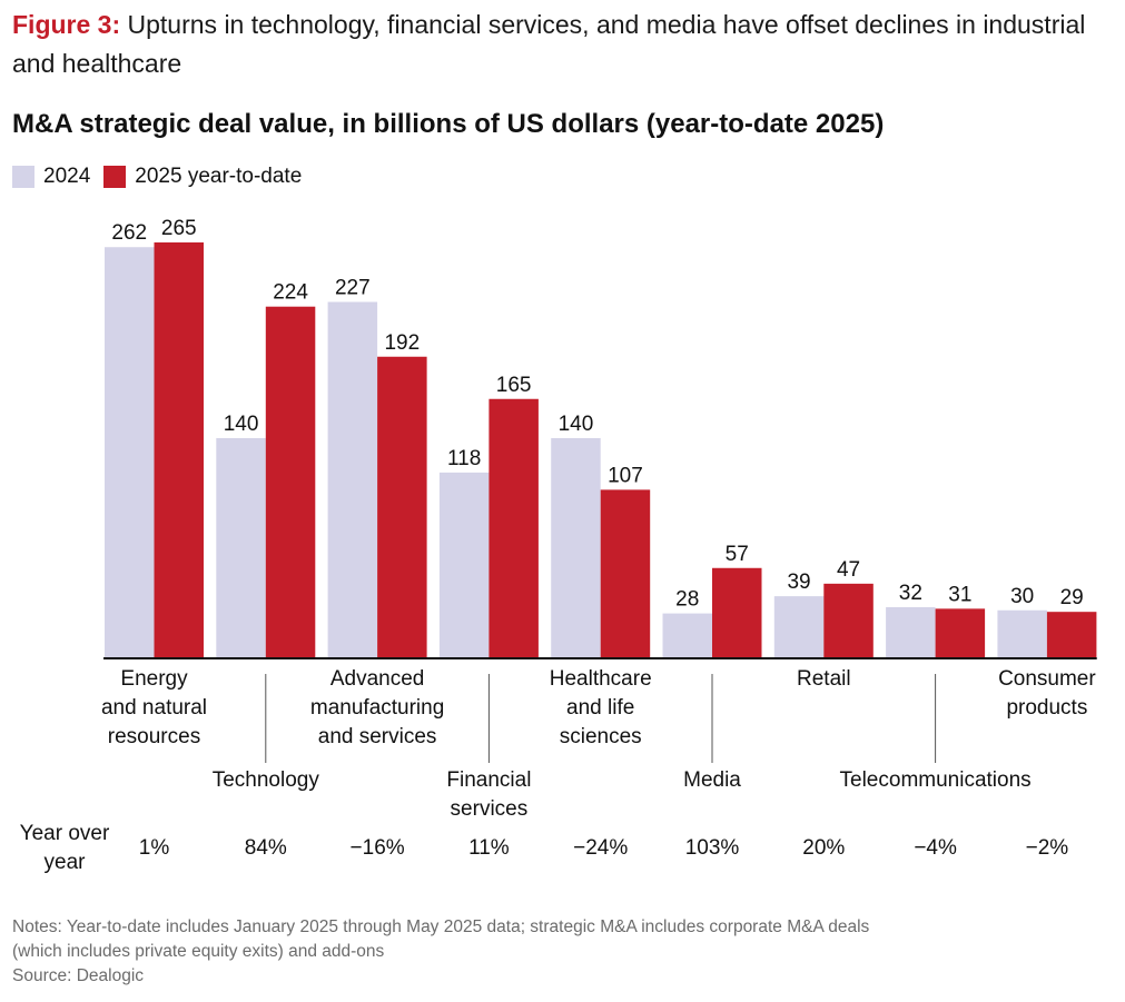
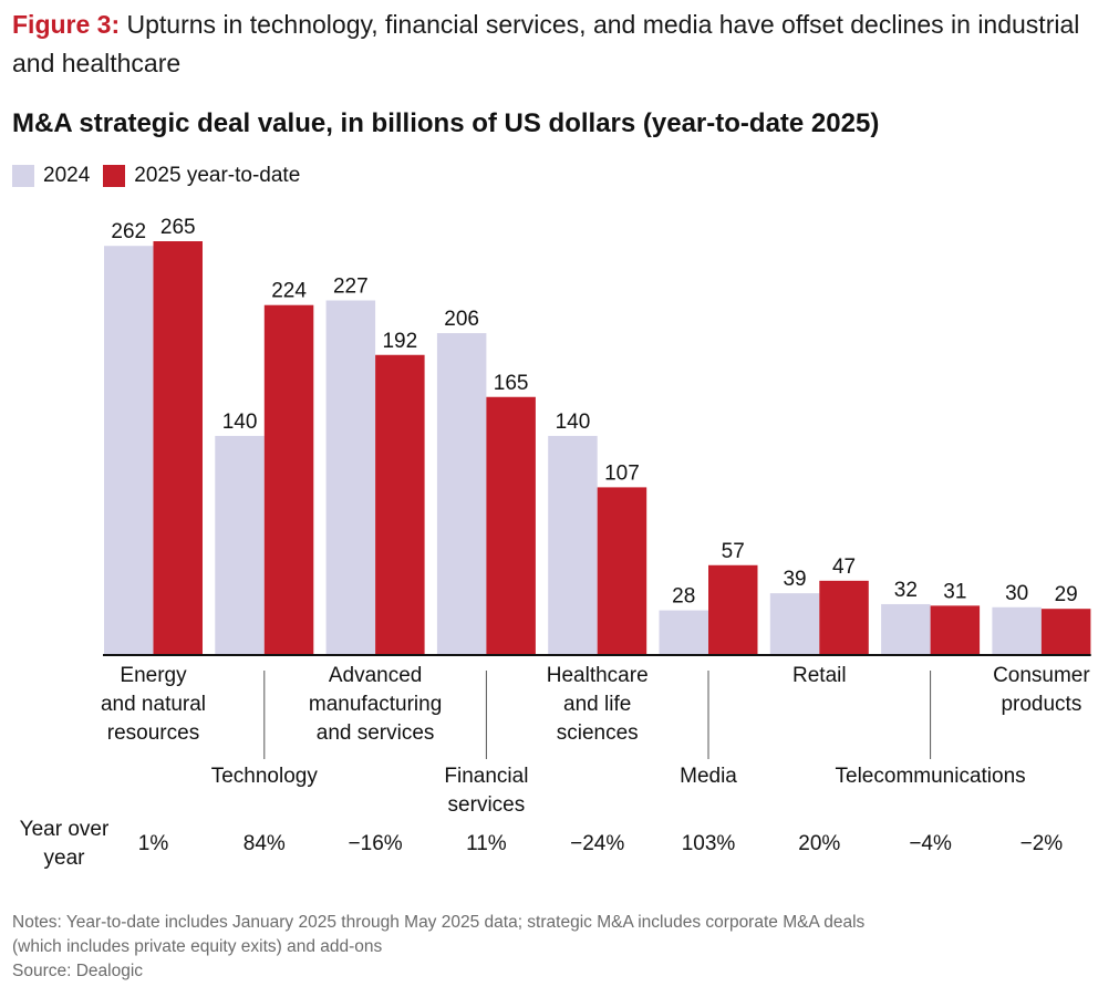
2024/Financial services: 118 -> 206
